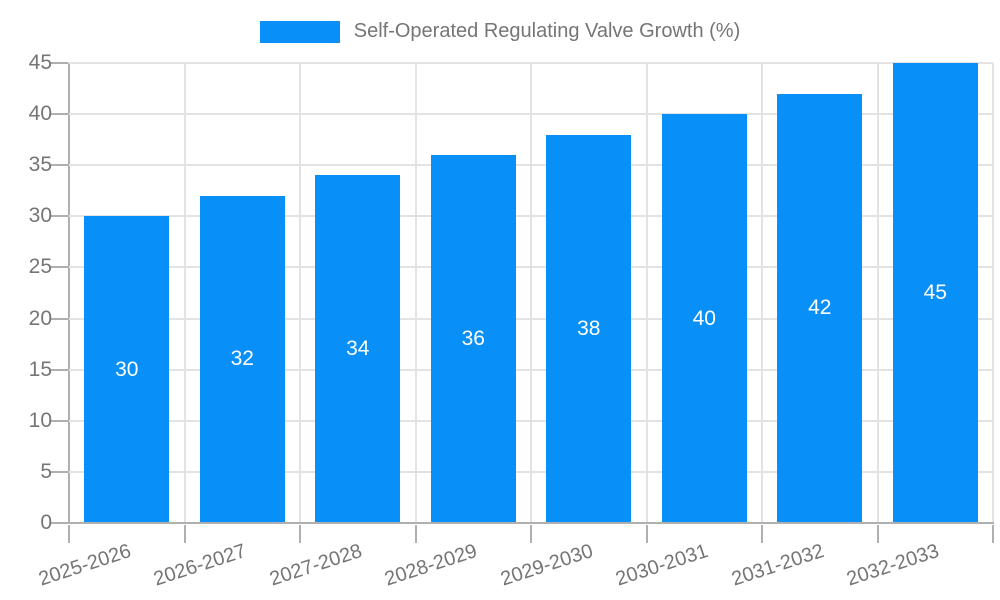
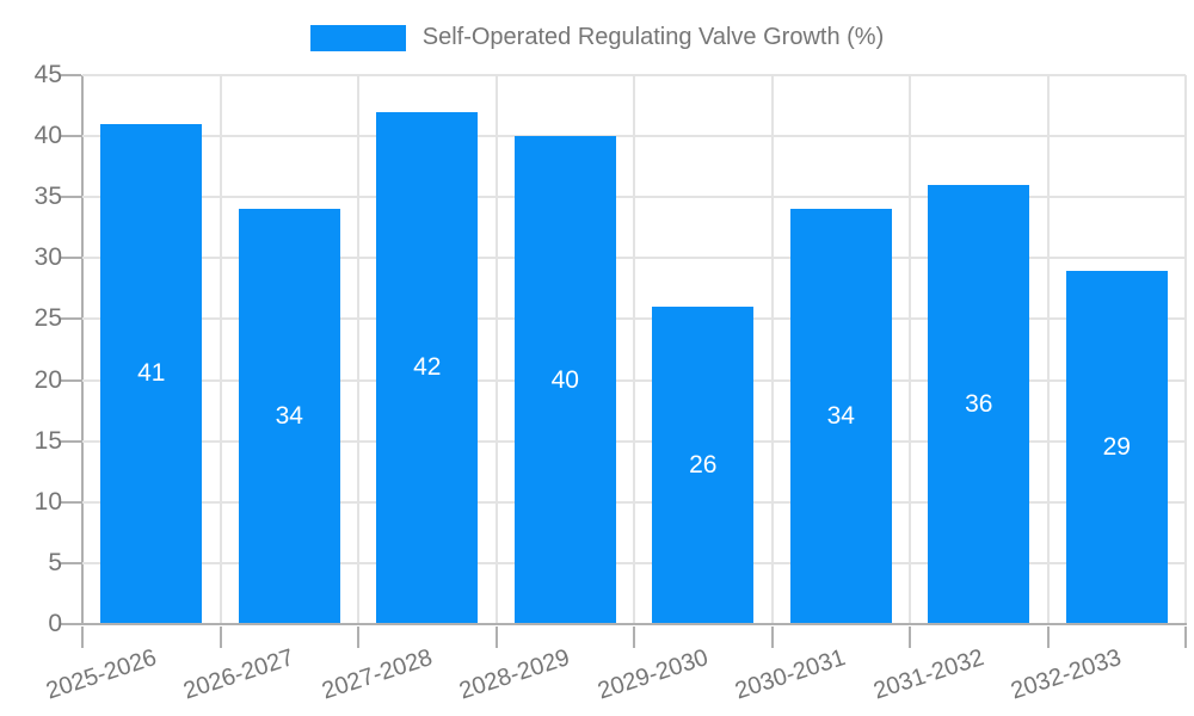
2025-2026: 30 -> 41
2026-2027: 32 -> 34
2027-2028: 34 -> 42
2028-2029: 36 -> 40
2029-2030: 38 -> 26
2030-2031: 40 -> 34
2031-2032: 42 -> 36
2032-2033: 45 -> 29
